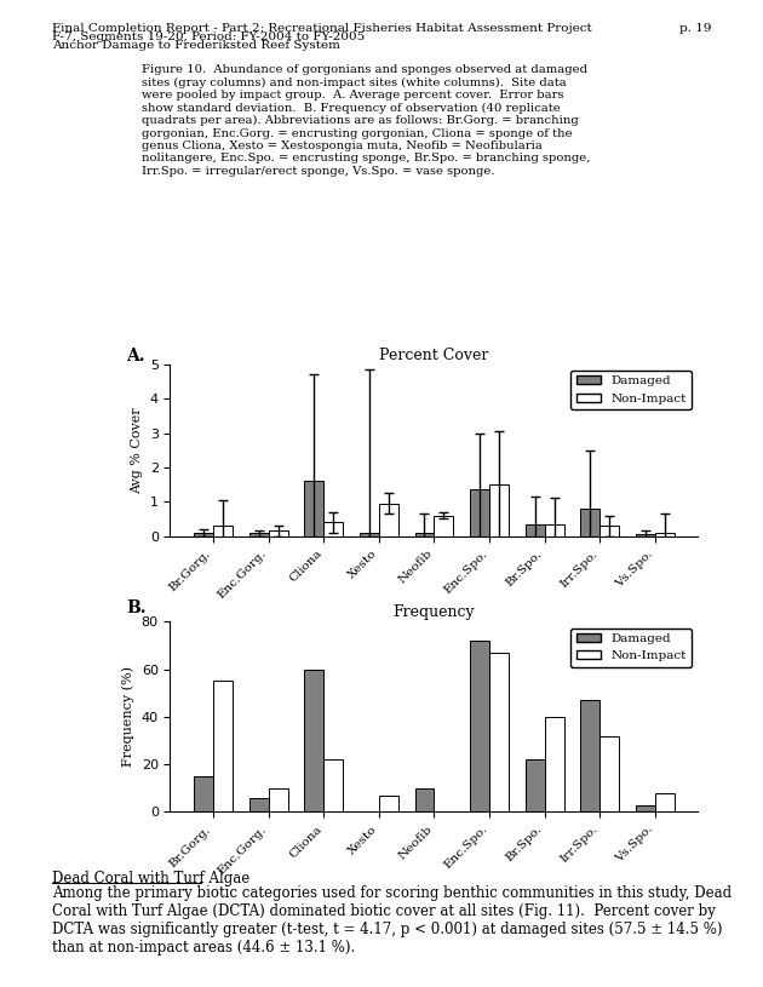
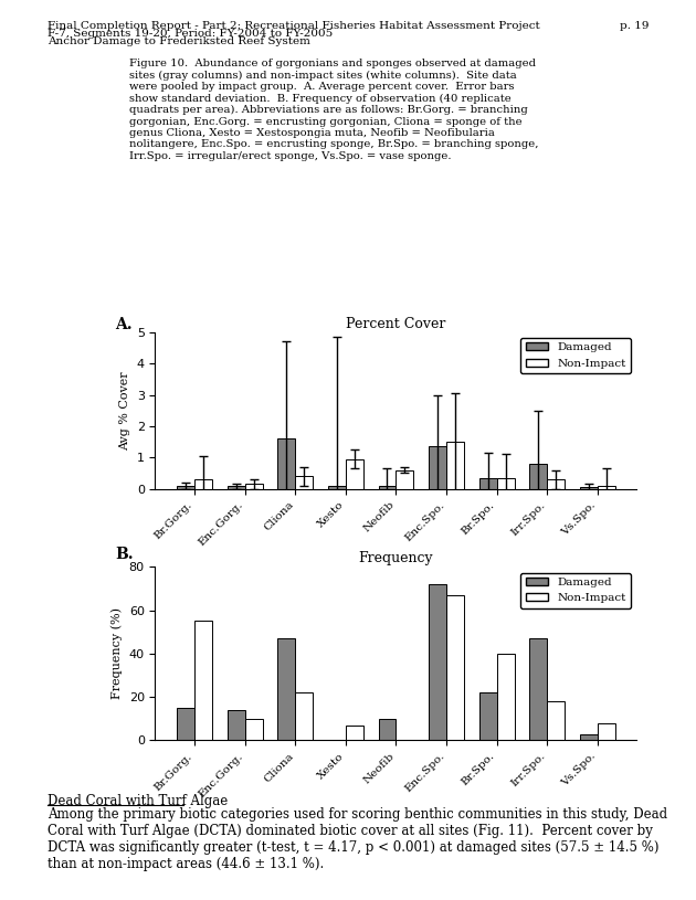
Frequency/Damaged/Enc.Gorg.: 6 -> 14
Frequency/Damaged/Cliona: 60 -> 47
Frequency/Non-Impact/Irr.Spo.: 32 -> 18
